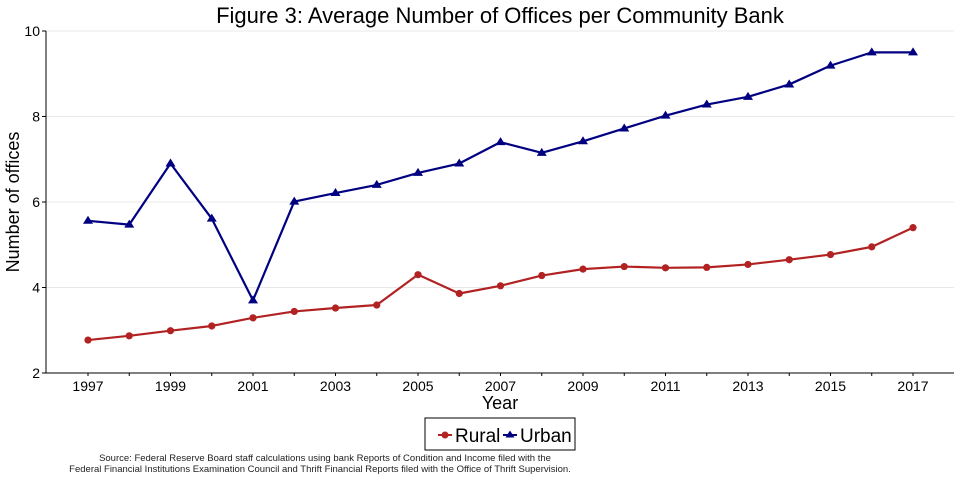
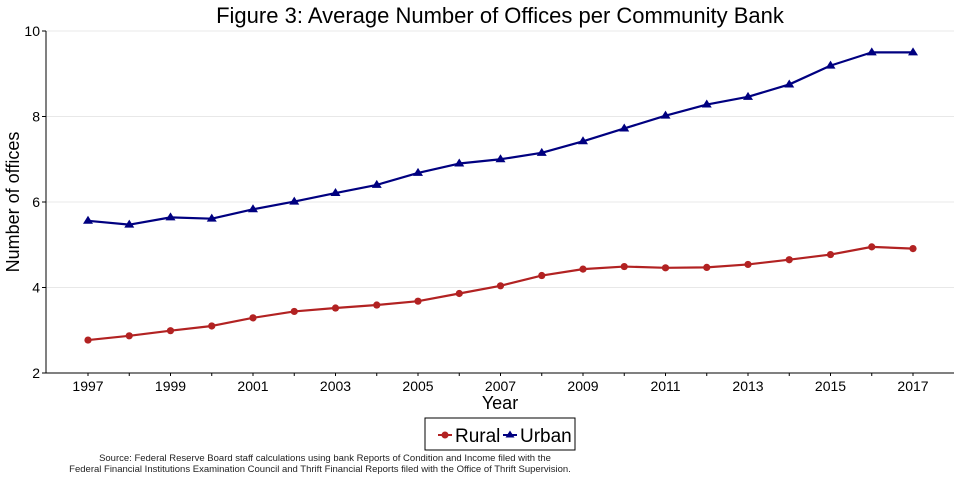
Urban/1999: 6.9 -> 5.6
Urban/2001: 3.7 -> 5.8
Rural/2005: 4.3 -> 3.7
Urban/2007: 7.4 -> 7.0
Rural/2017: 5.4 -> 4.9
